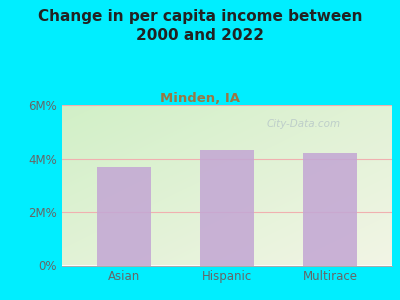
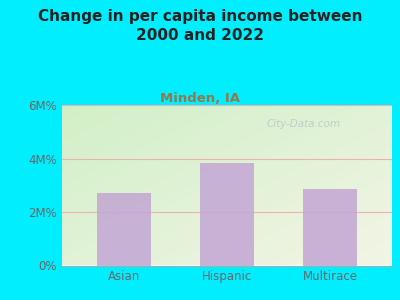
Asian: 3.70M% -> 2.70M%
Hispanic: 4.30M% -> 3.85M%
Multirace: 4.20M% -> 2.85M%
